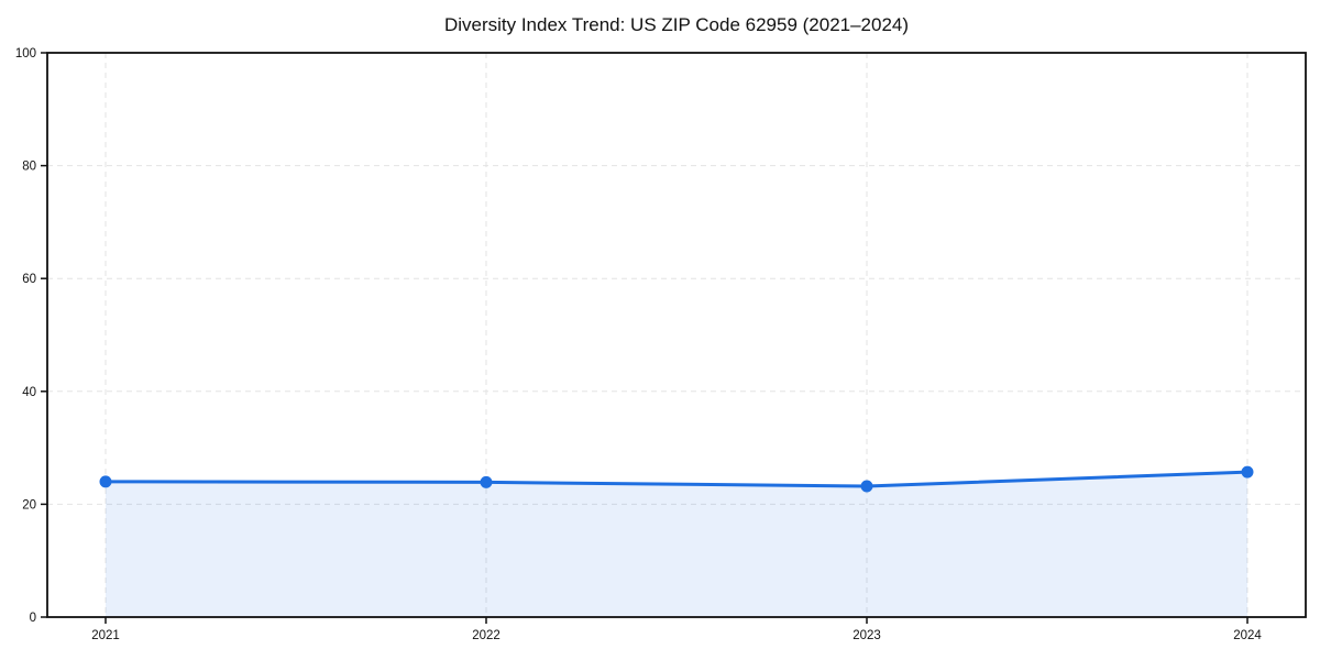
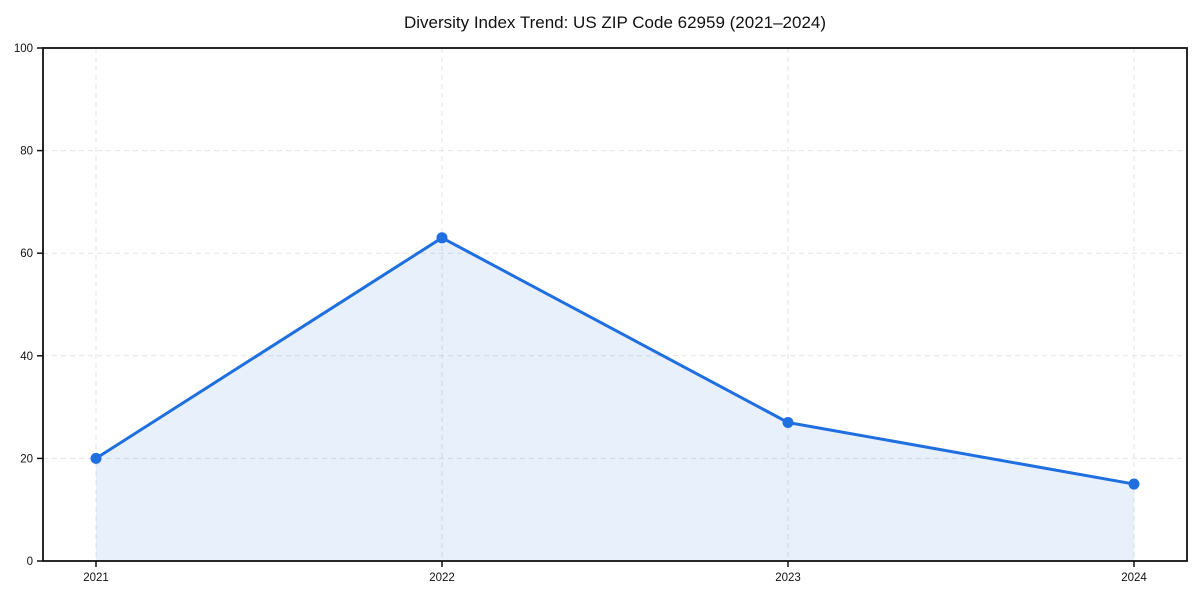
2021: 24 -> 20
2022: 24 -> 63
2023: 23 -> 27
2024: 26 -> 15
